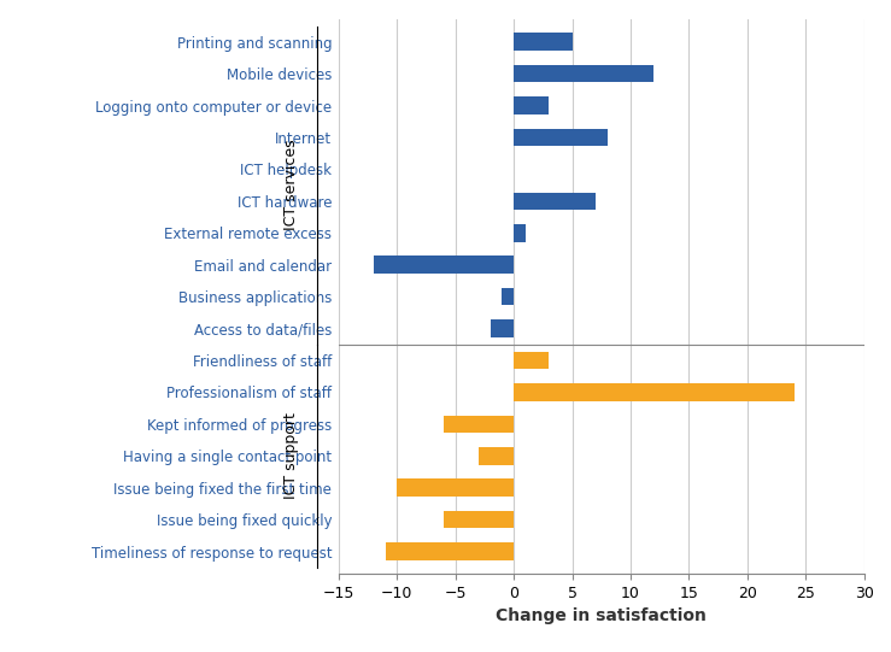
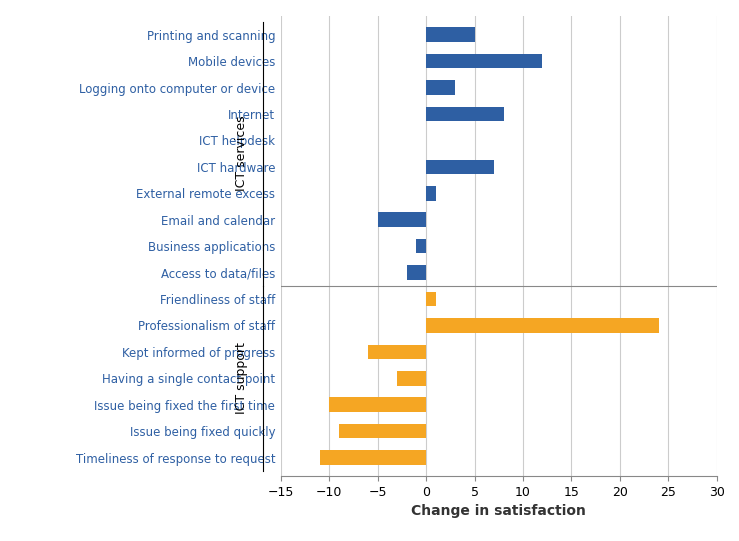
Email and calendar: -12 -> -5
Friendliness of staff: 3 -> 1
Issue being fixed quickly: -6 -> -9
